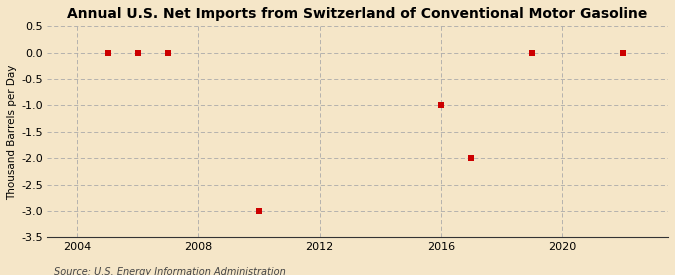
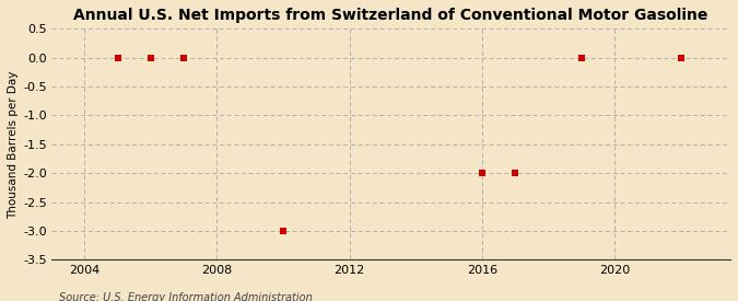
2016: -1 -> -2
